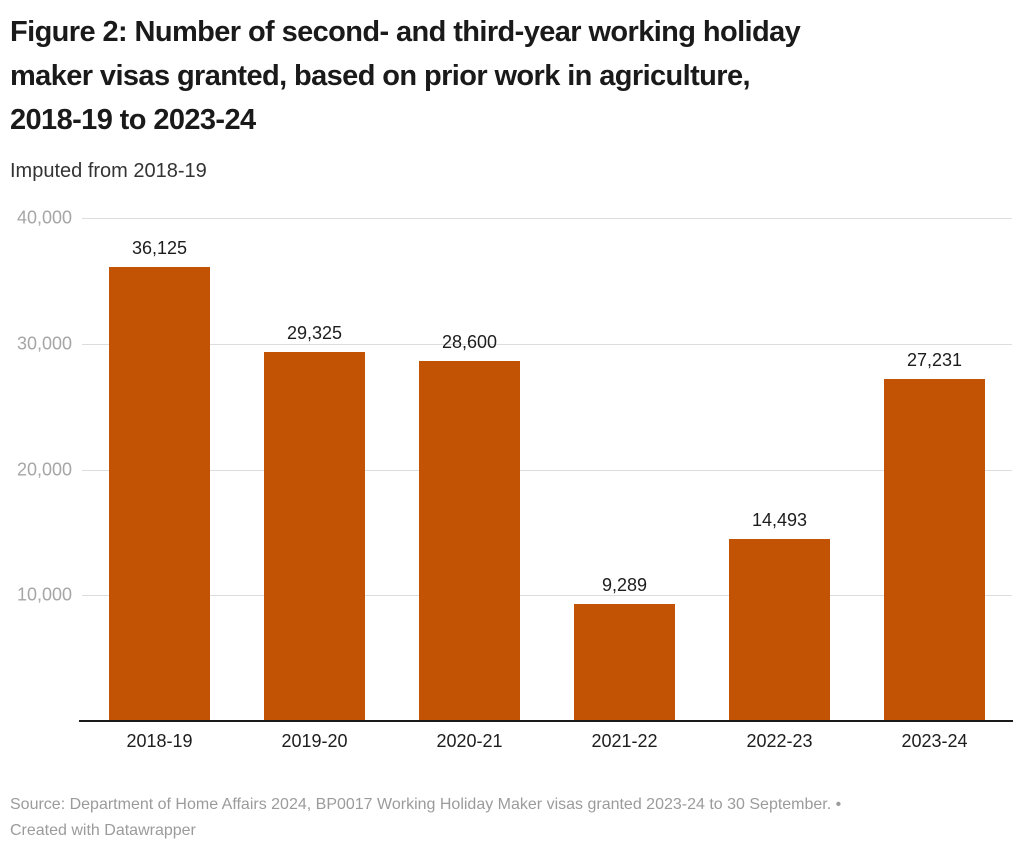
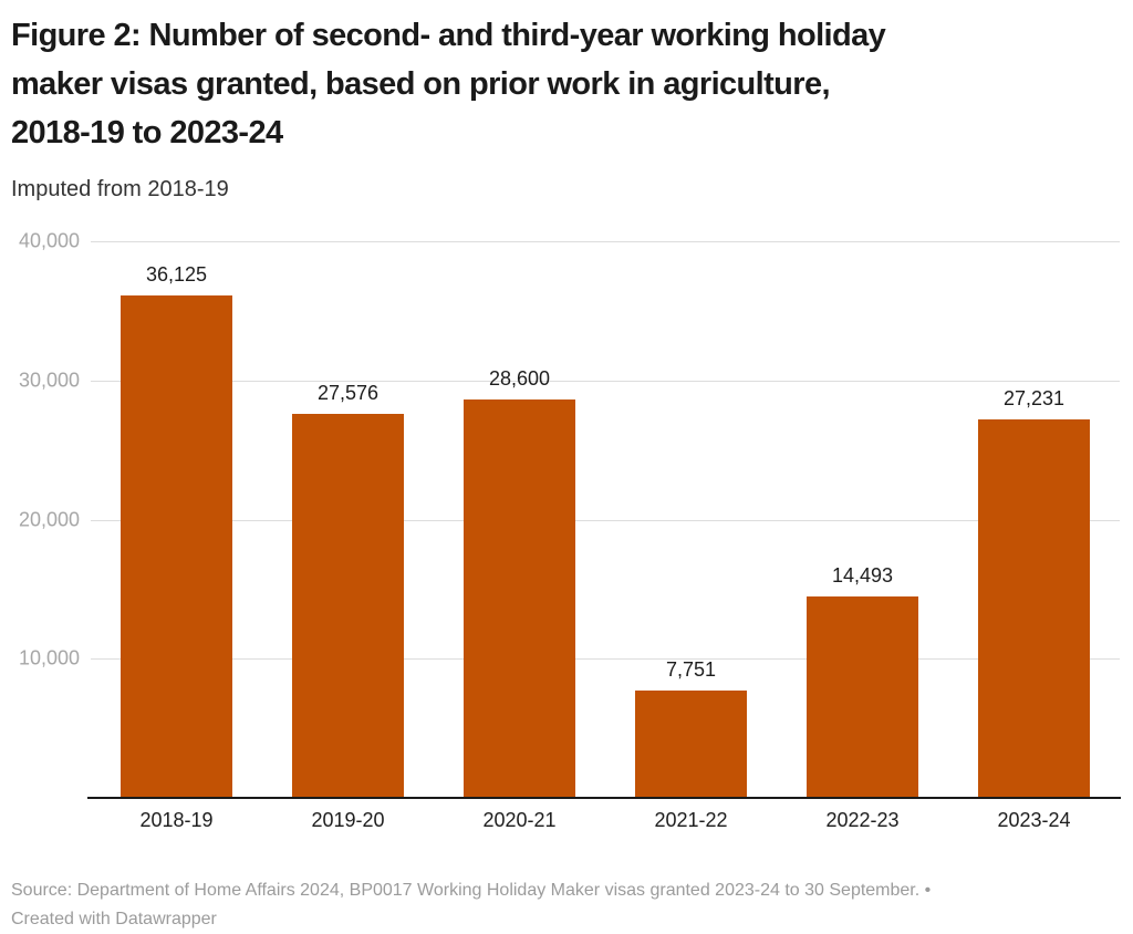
2019-20: 29,325 -> 27,576
2021-22: 9,289 -> 7,751
